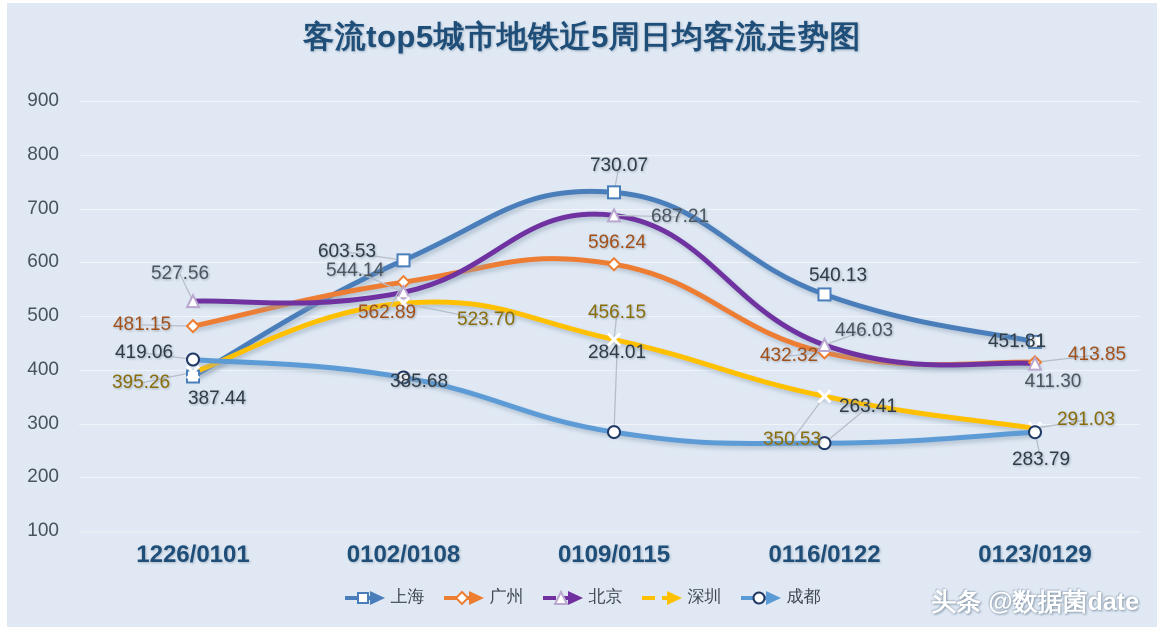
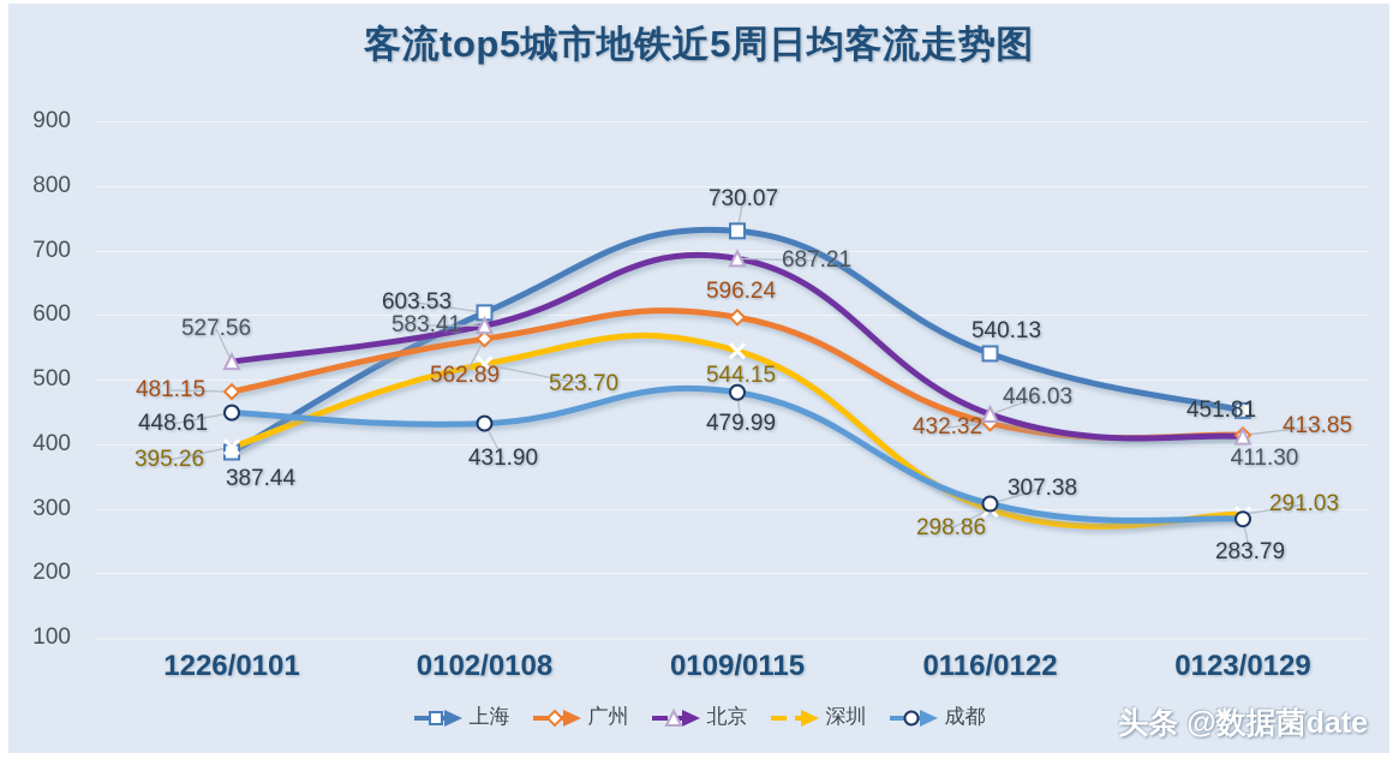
成都/1226/0101: 419.06 -> 448.61
北京/0102/0108: 544.14 -> 583.41
成都/0102/0108: 385.68 -> 431.90
深圳/0109/0115: 456.15 -> 544.15
成都/0109/0115: 284.01 -> 479.99
深圳/0116/0122: 350.53 -> 298.86
成都/0116/0122: 263.41 -> 307.38
